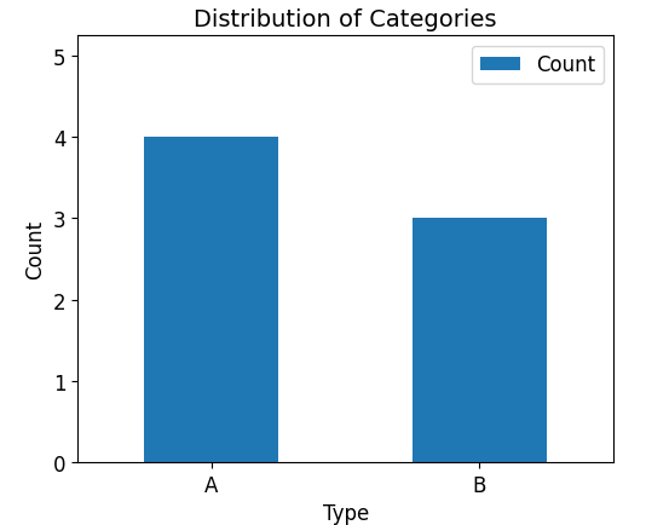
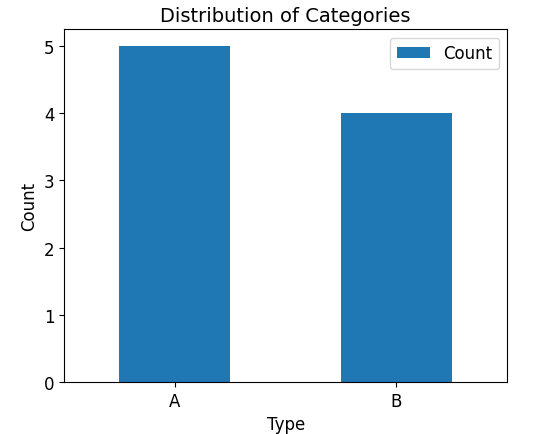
A: 4 -> 5
B: 3 -> 4
